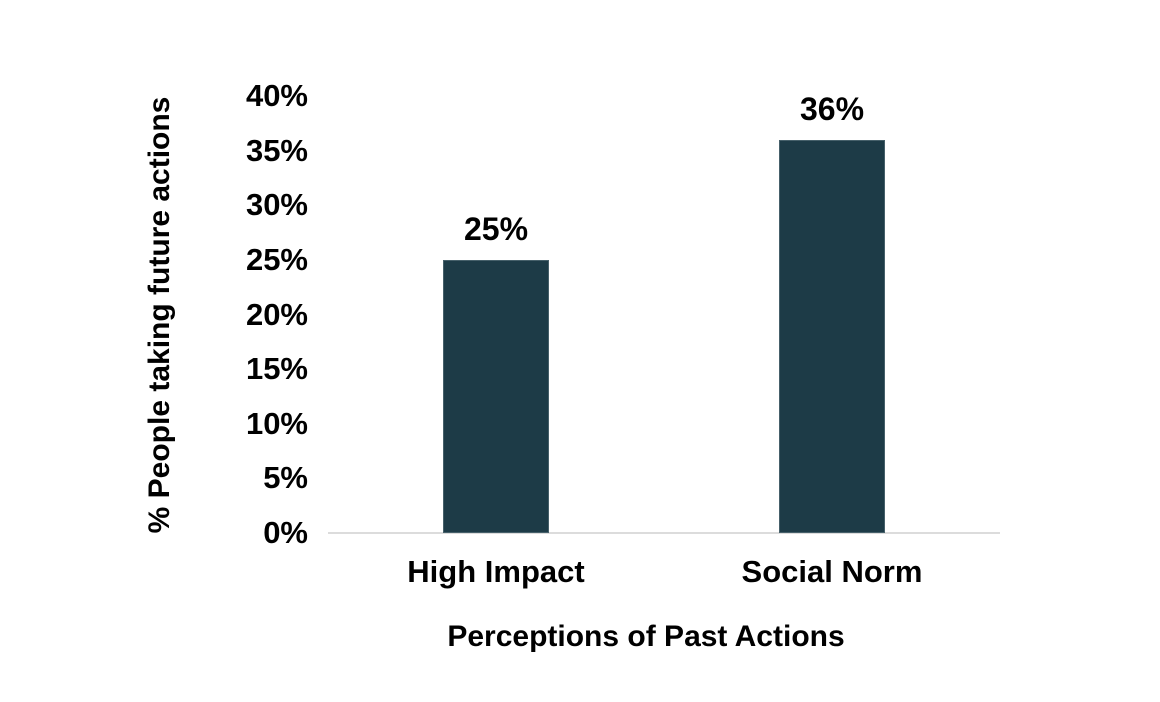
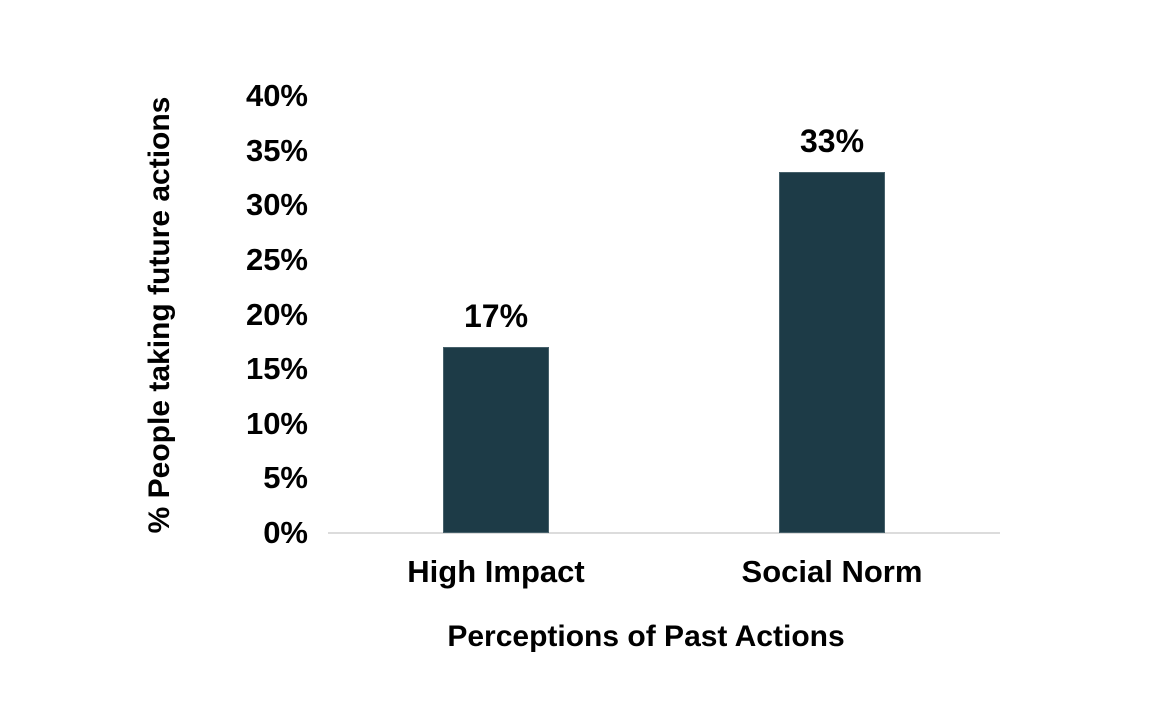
High Impact: 25% -> 17%
Social Norm: 36% -> 33%
